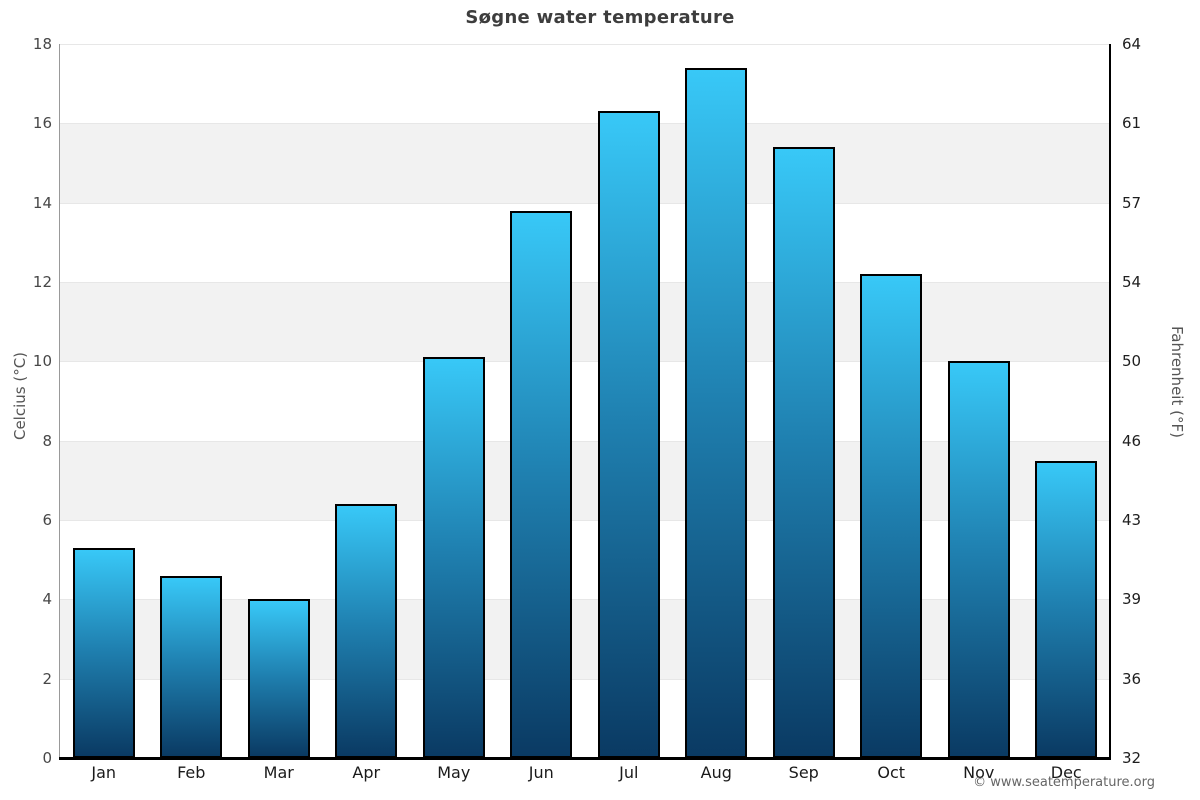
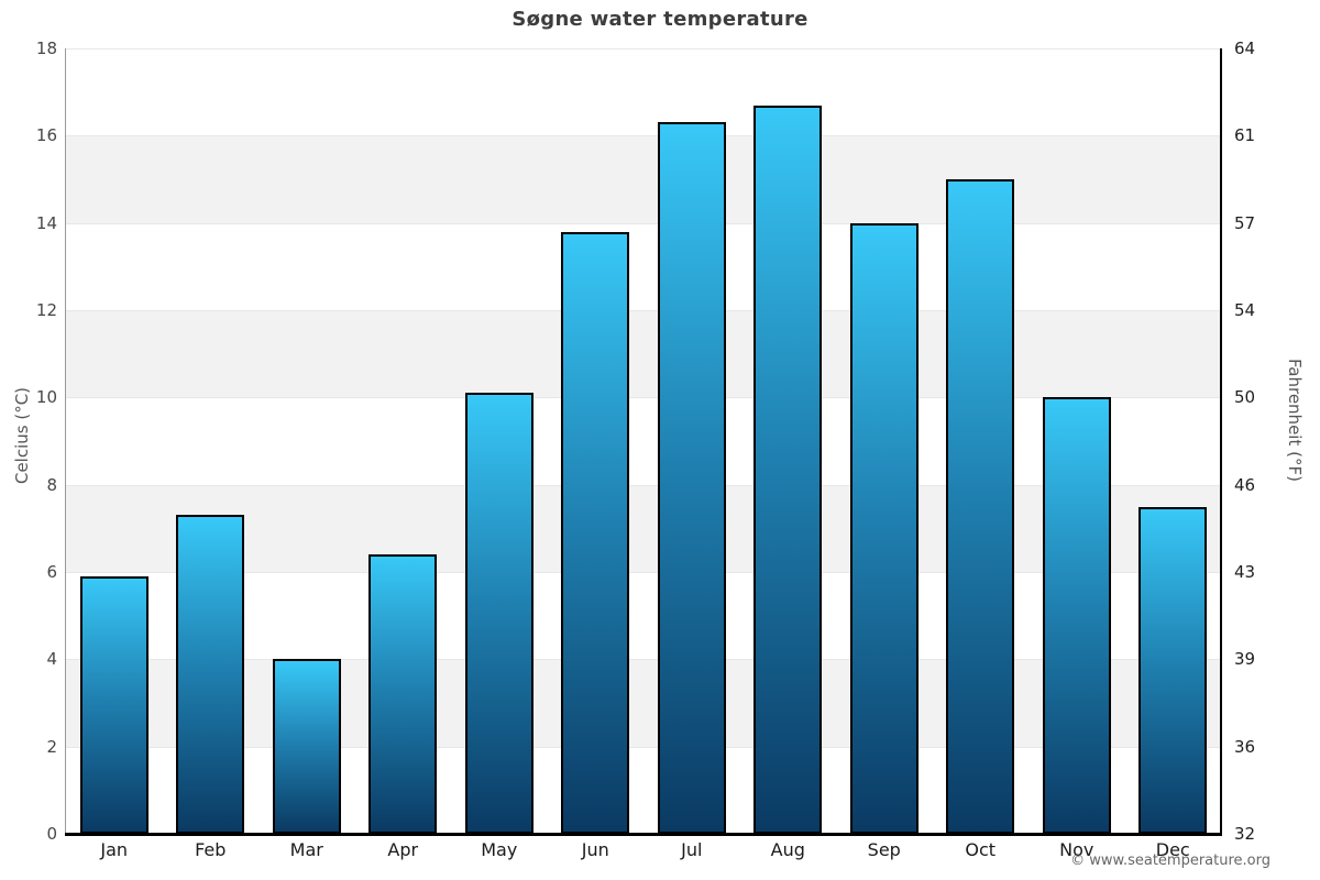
Jan: 5.3 -> 5.9
Feb: 4.6 -> 7.3
Aug: 17.4 -> 16.7
Sep: 15.4 -> 14.0
Oct: 12.2 -> 15.0
